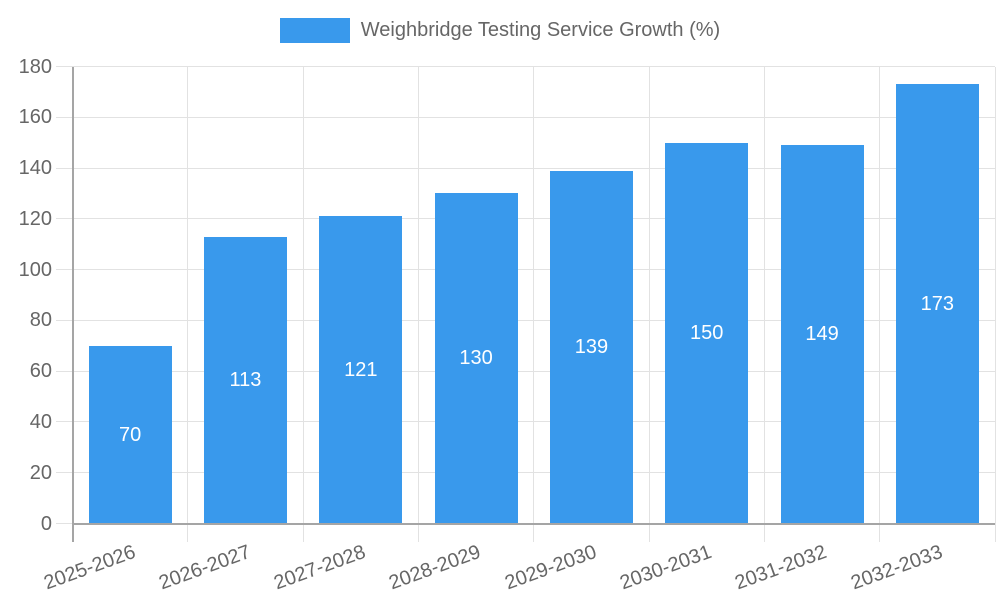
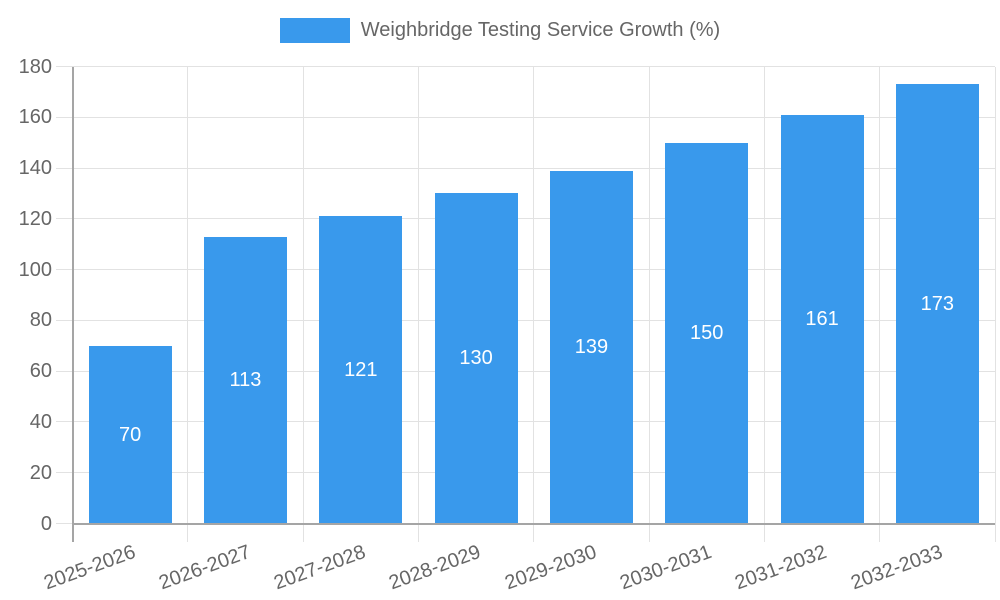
2031-2032: 149 -> 161
